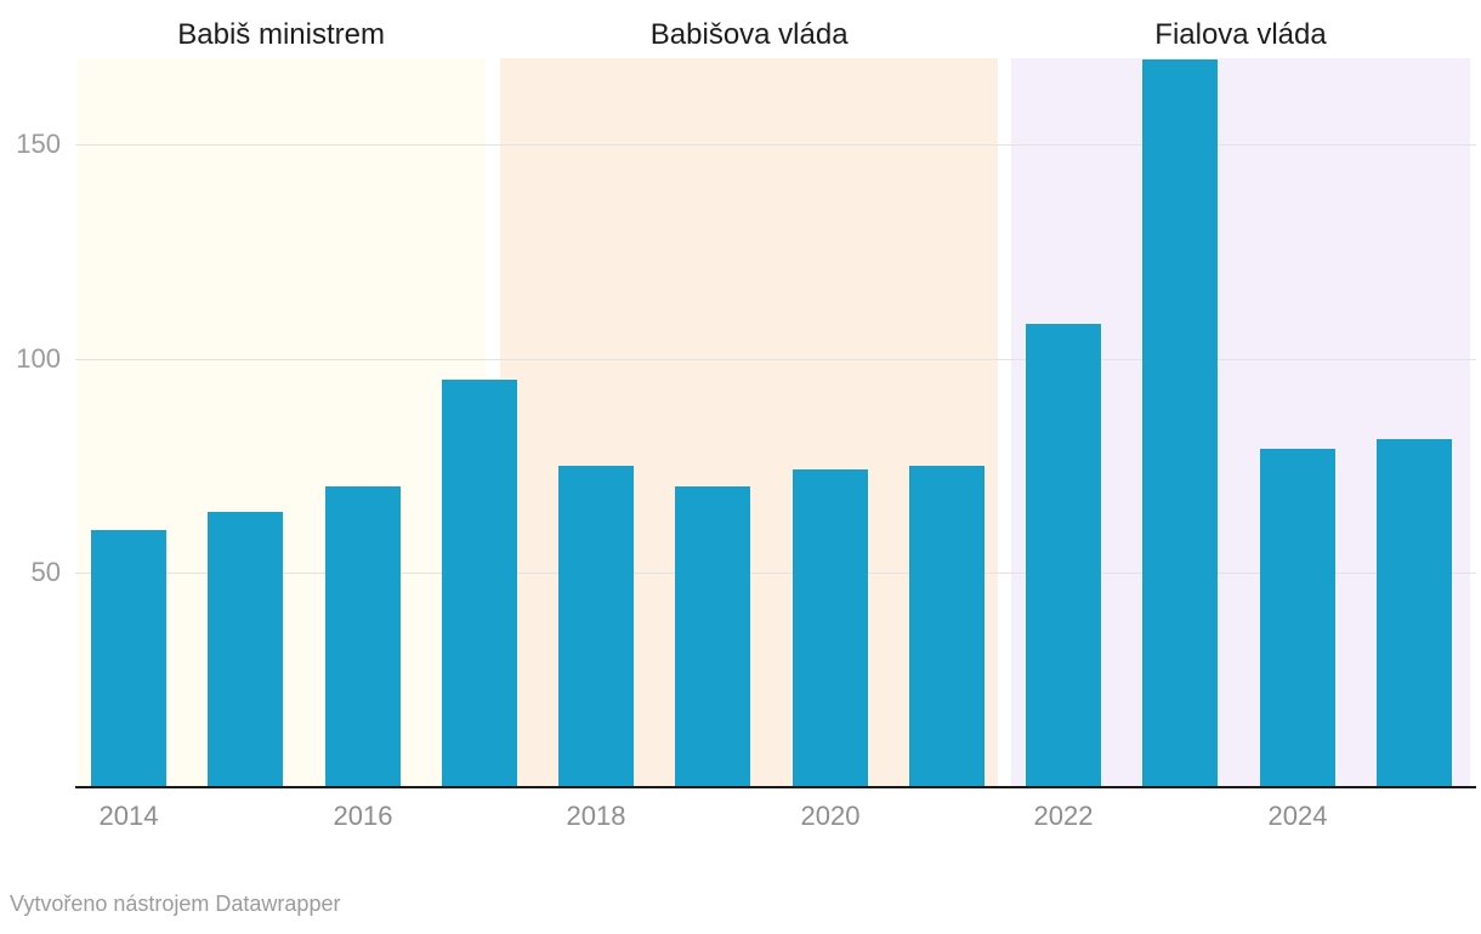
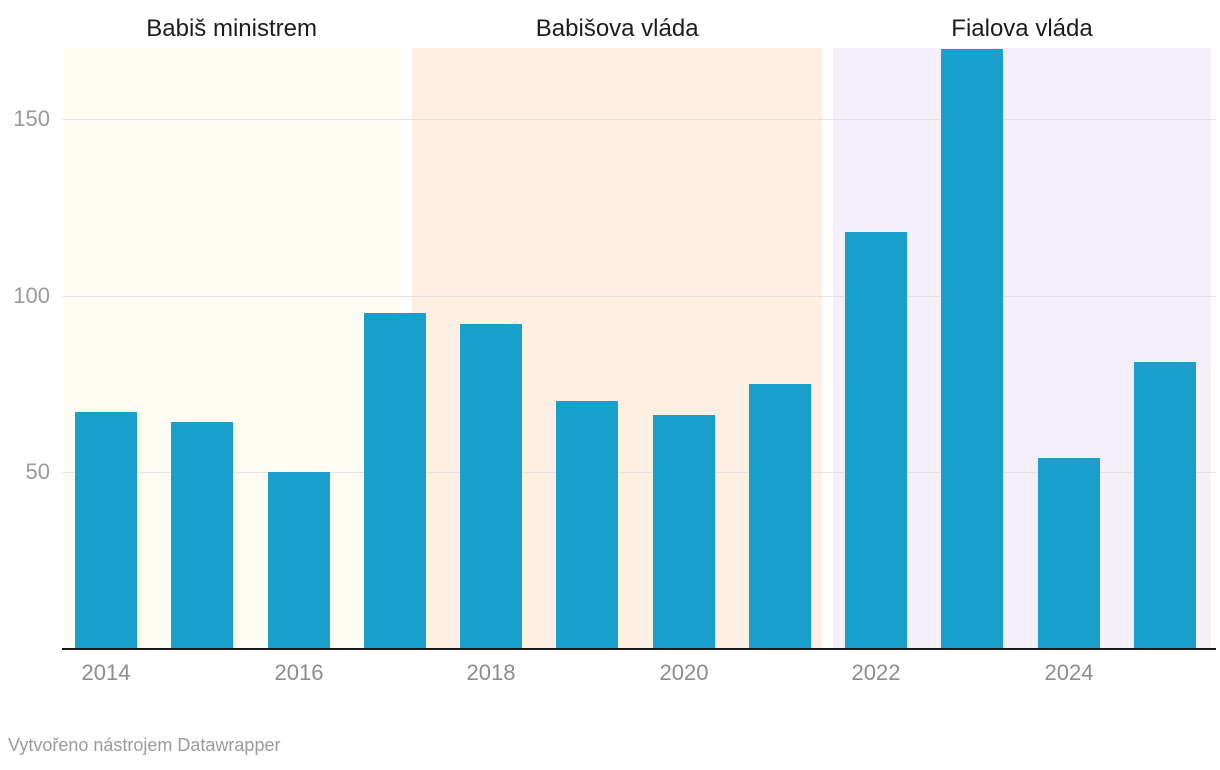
2014: 60 -> 67
2016: 70 -> 50
2018: 75 -> 92
2020: 74 -> 66
2022: 108 -> 118
2024: 79 -> 54
